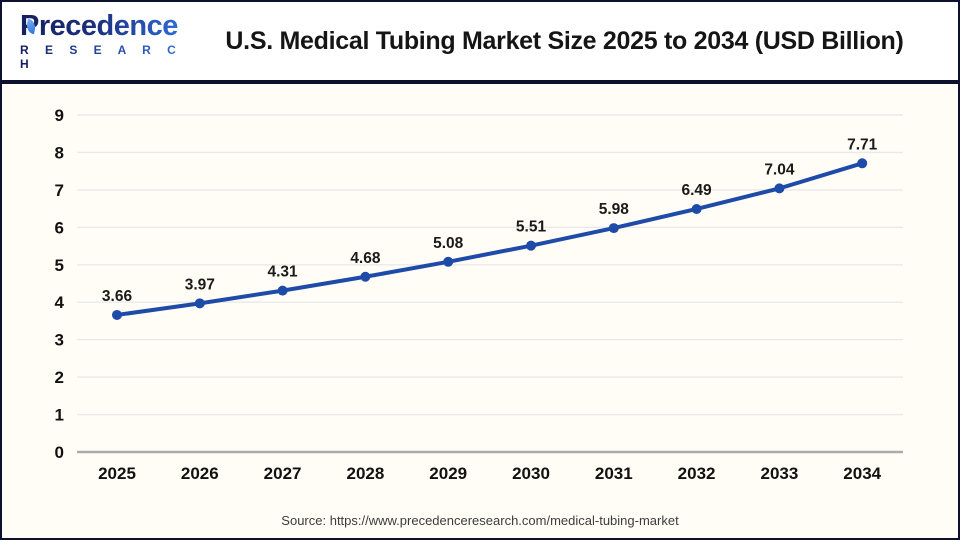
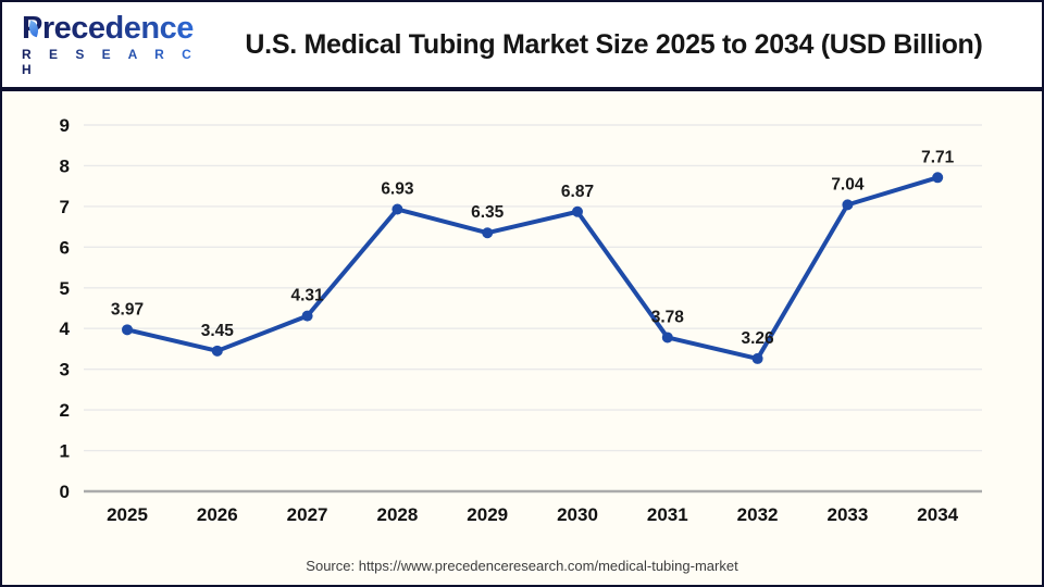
2025: 3.66 -> 3.97
2026: 3.97 -> 3.45
2028: 4.68 -> 6.93
2029: 5.08 -> 6.35
2030: 5.51 -> 6.87
2031: 5.98 -> 3.78
2032: 6.49 -> 3.26
